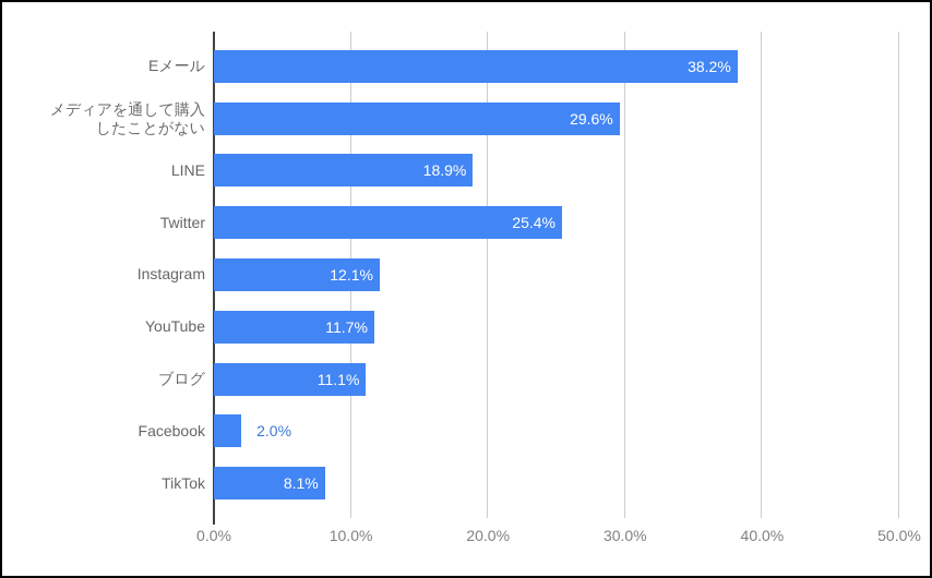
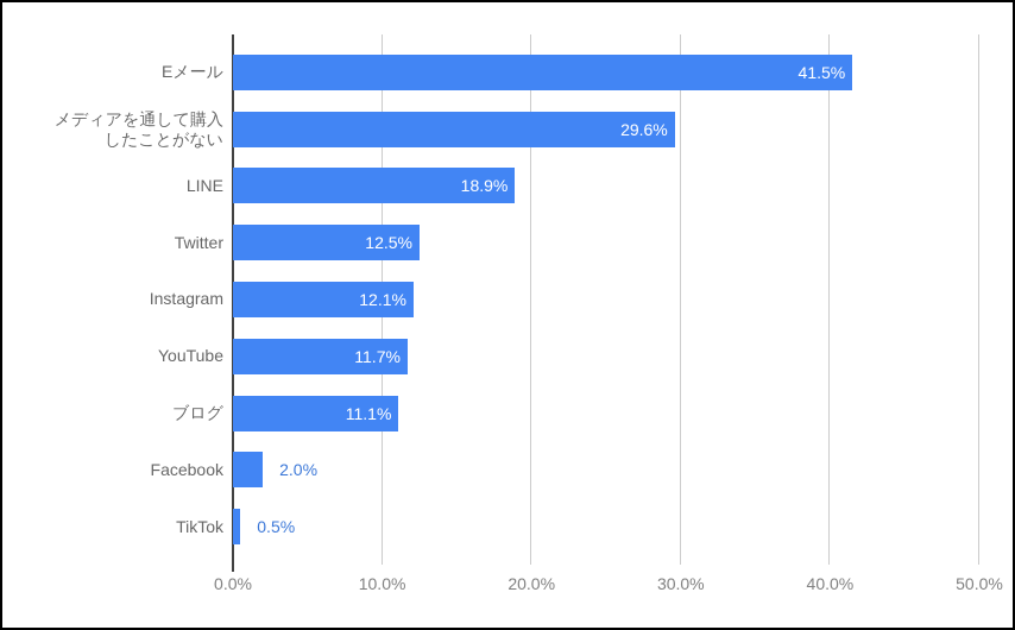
Eメール: 38.2% -> 41.5%
Twitter: 25.4% -> 12.5%
TikTok: 8.1% -> 0.5%
